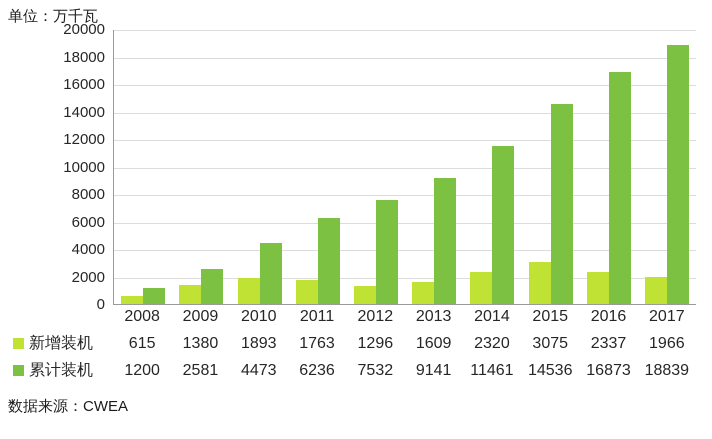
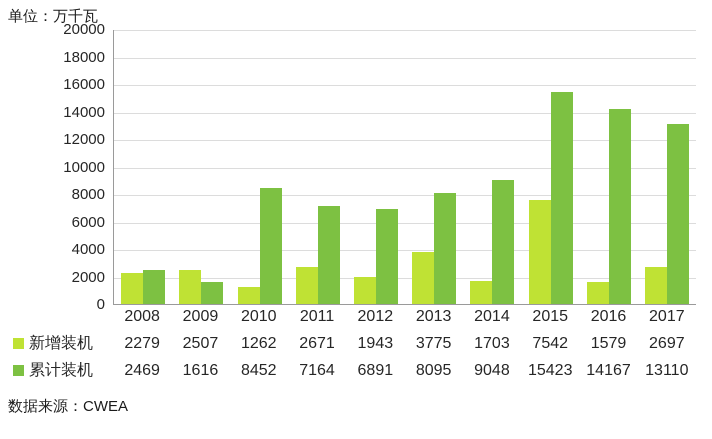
新增装机/2008: 615 -> 2279
累计装机/2008: 1200 -> 2469
新增装机/2009: 1380 -> 2507
累计装机/2009: 2581 -> 1616
新增装机/2010: 1893 -> 1262
累计装机/2010: 4473 -> 8452
新增装机/2011: 1763 -> 2671
累计装机/2011: 6236 -> 7164
新增装机/2012: 1296 -> 1943
累计装机/2012: 7532 -> 6891
新增装机/2013: 1609 -> 3775
累计装机/2013: 9141 -> 8095
新增装机/2014: 2320 -> 1703
累计装机/2014: 11461 -> 9048
新增装机/2015: 3075 -> 7542
累计装机/2015: 14536 -> 15423
新增装机/2016: 2337 -> 1579
累计装机/2016: 16873 -> 14167
新增装机/2017: 1966 -> 2697
累计装机/2017: 18839 -> 13110
